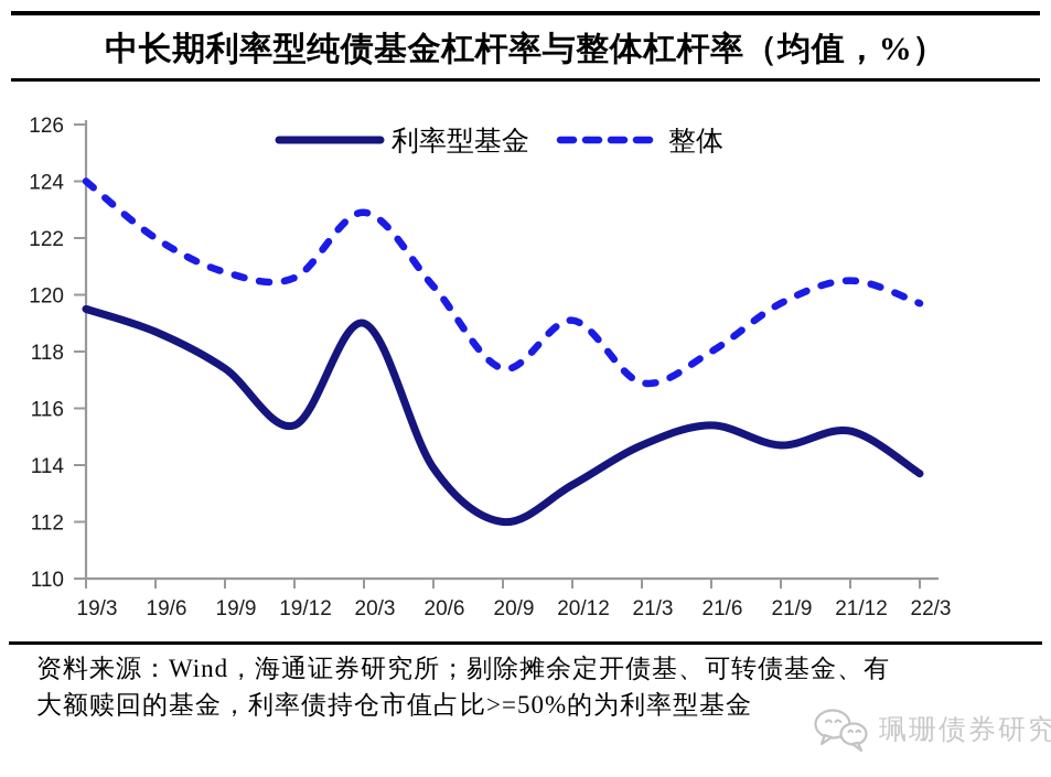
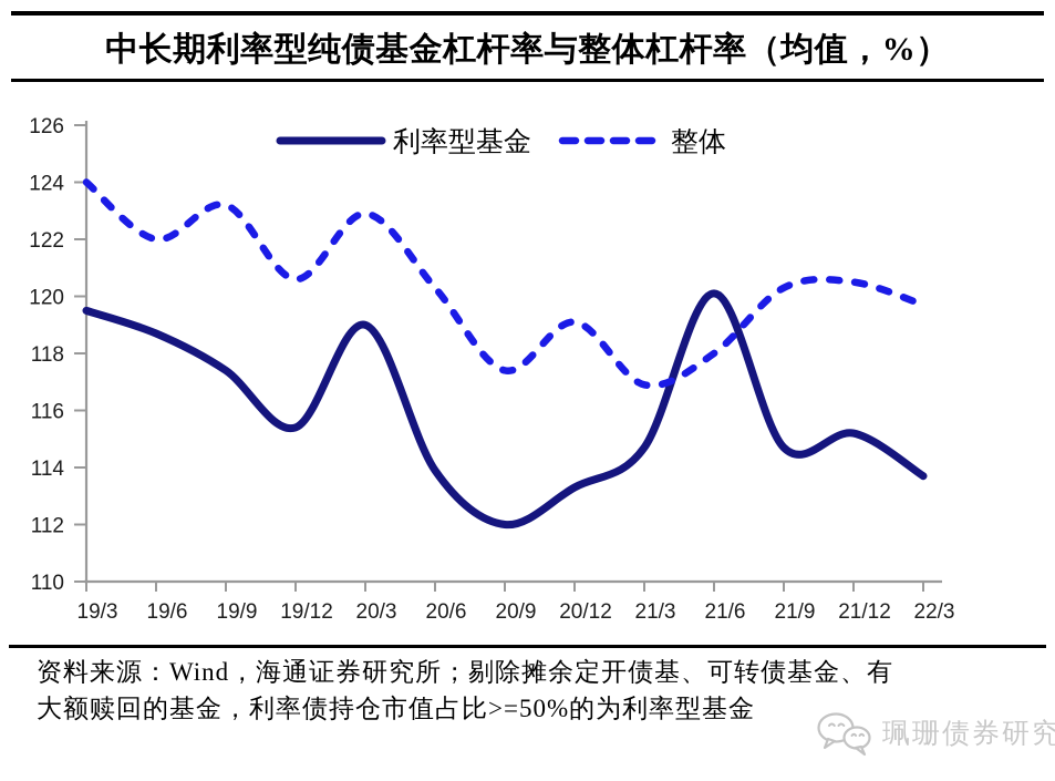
整体/19/9: 120.8 -> 123.2
利率型基金/21/6: 115.4 -> 120.1
整体/21/9: 119.7 -> 120.3
